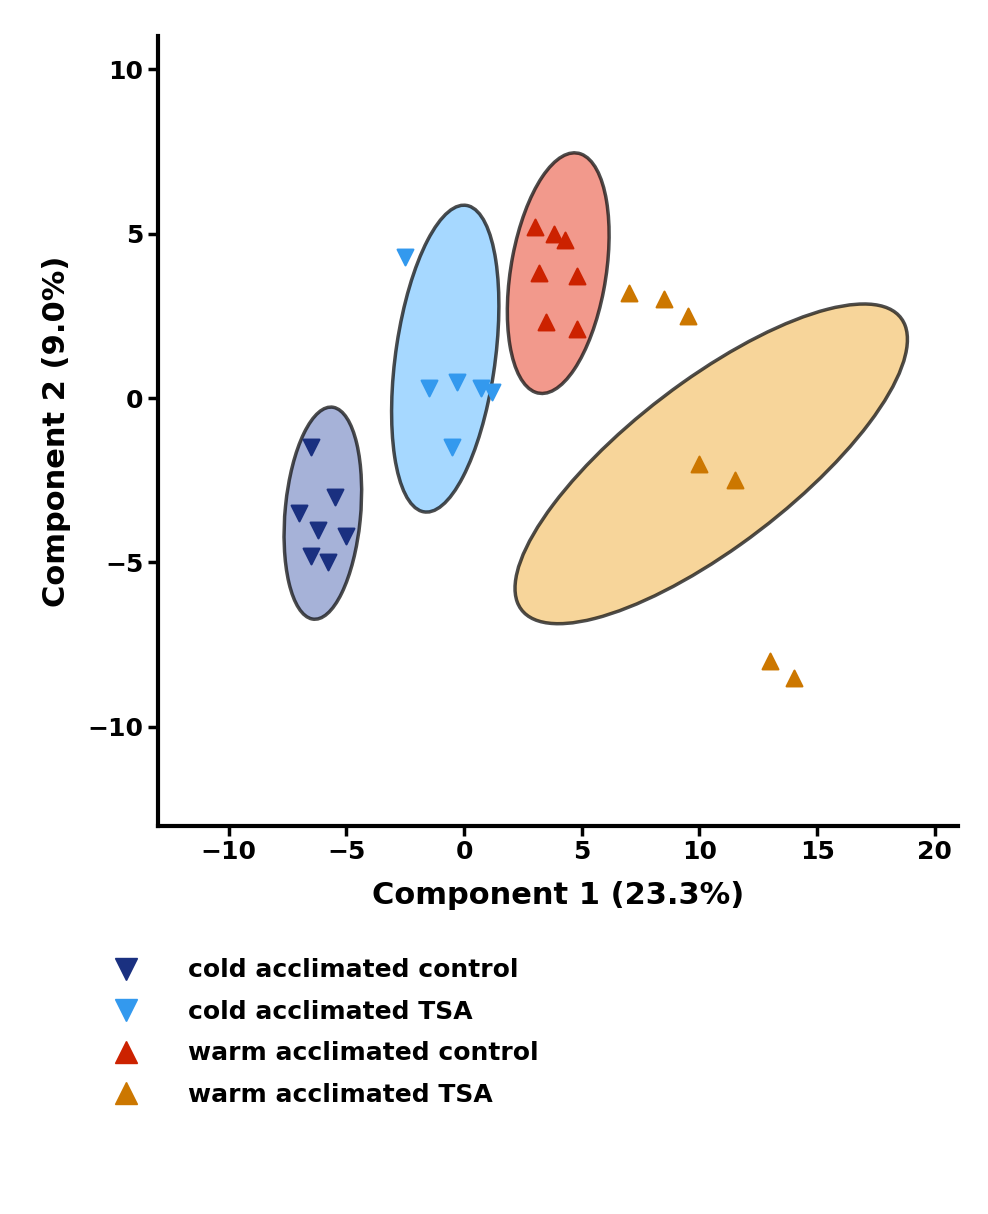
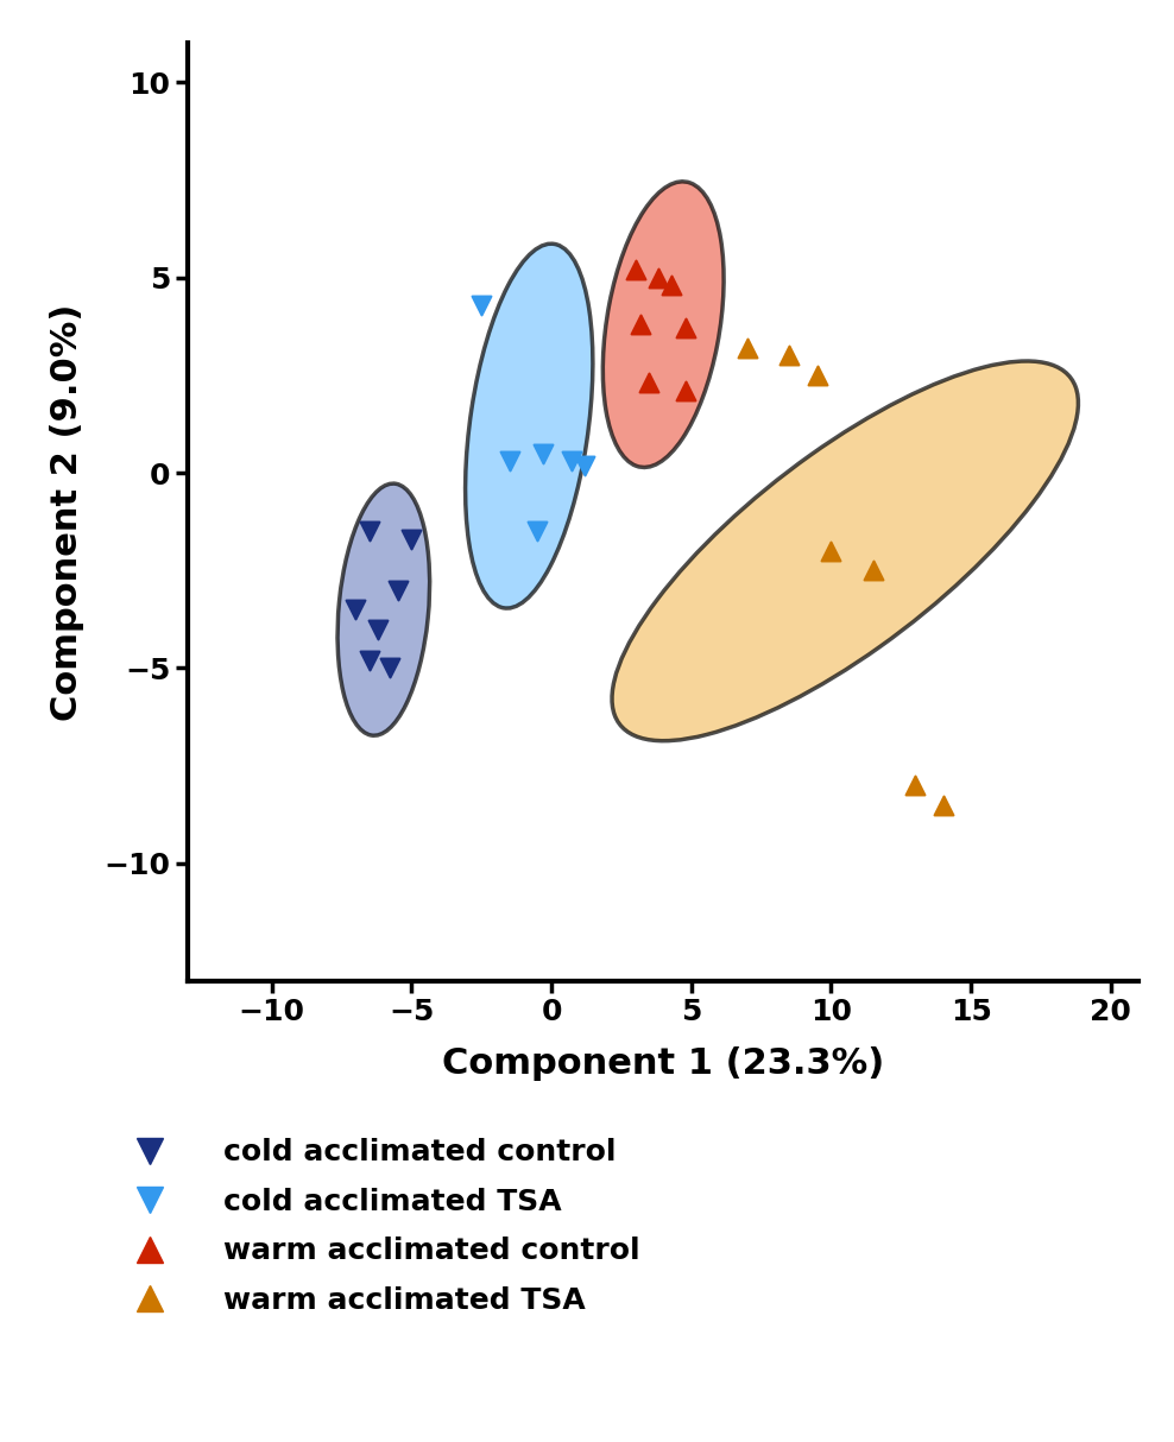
cold acclimated control/−5: -4.2 -> -1.7
